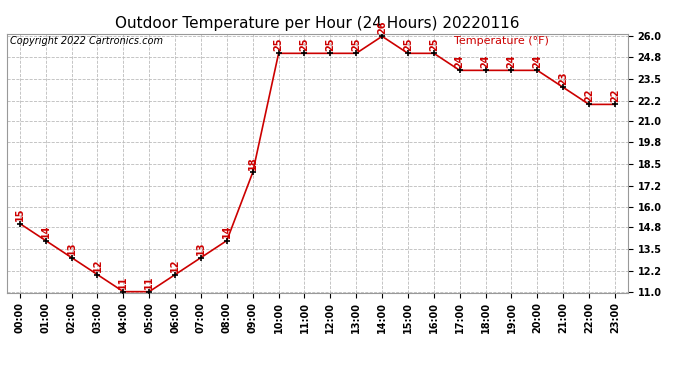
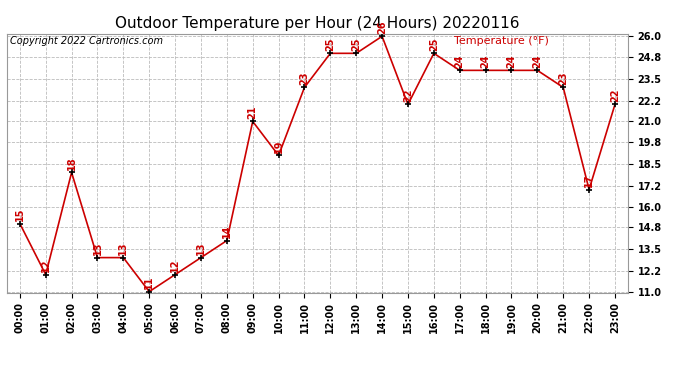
01:00: 14 -> 12
02:00: 13 -> 18
03:00: 12 -> 13
04:00: 11 -> 13
09:00: 18 -> 21
10:00: 25 -> 19
11:00: 25 -> 23
15:00: 25 -> 22
22:00: 22 -> 17
